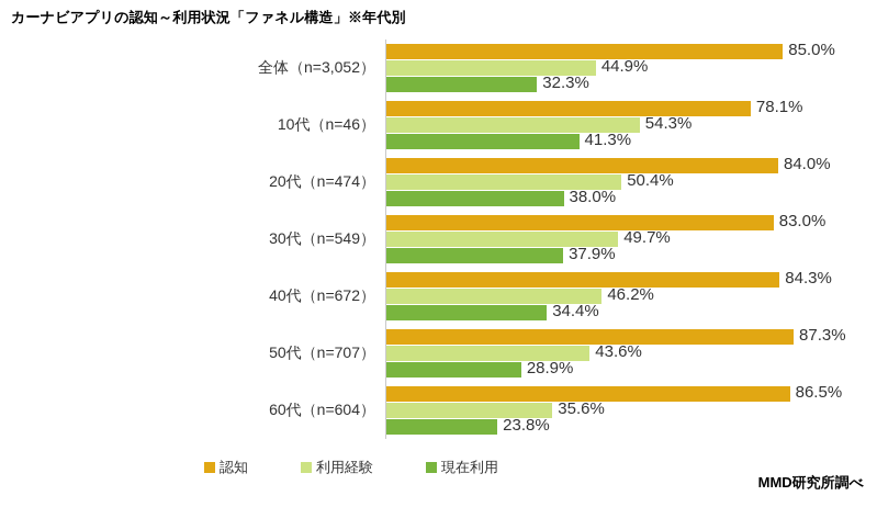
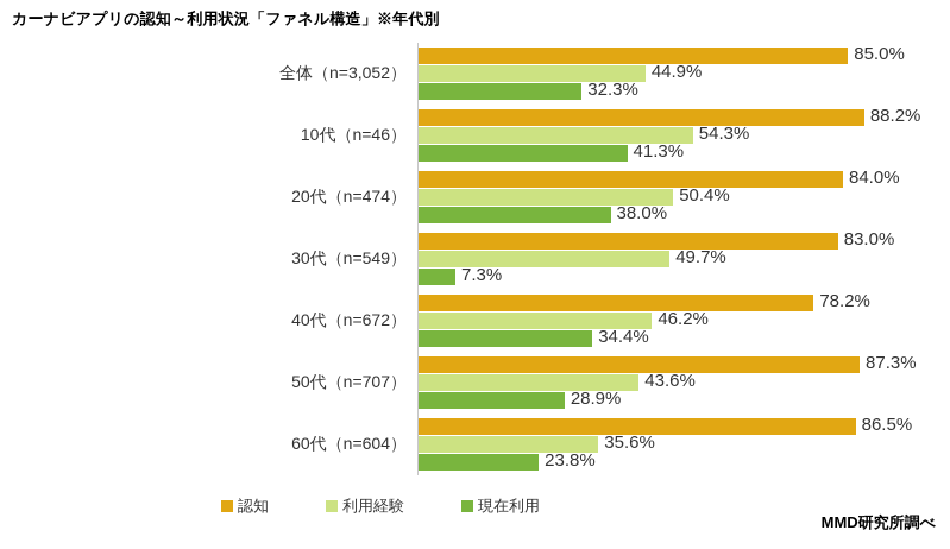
認知/10代（n=46）: 78.1% -> 88.2%
現在利用/30代（n=549）: 37.9% -> 7.3%
認知/40代（n=672）: 84.3% -> 78.2%
